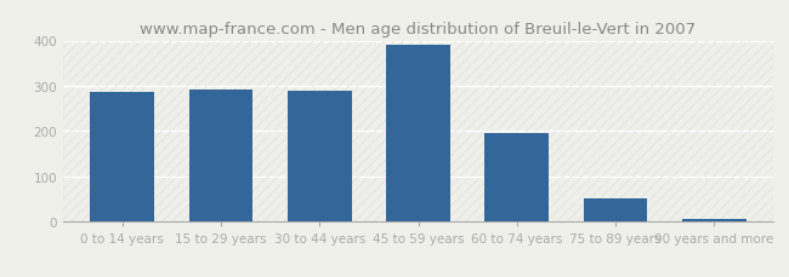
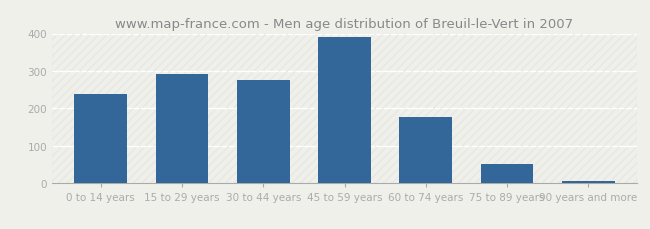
0 to 14 years: 285 -> 238
30 to 44 years: 290 -> 275
60 to 74 years: 195 -> 177
